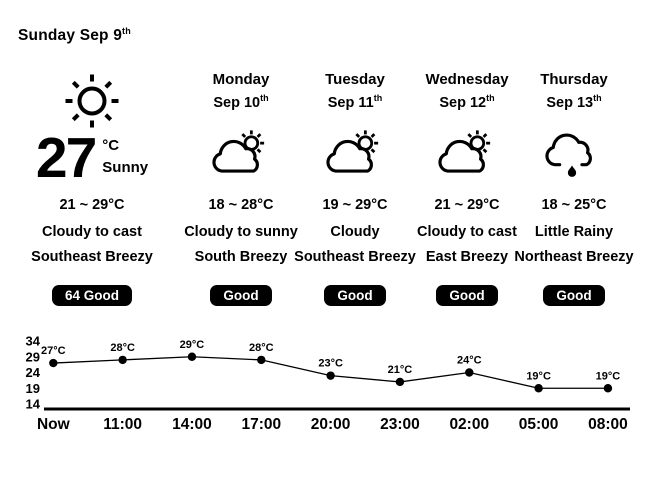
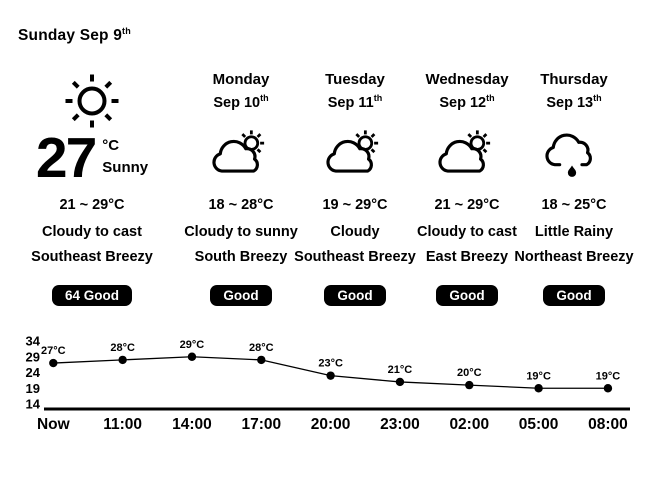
02:00: 24°C -> 20°C
